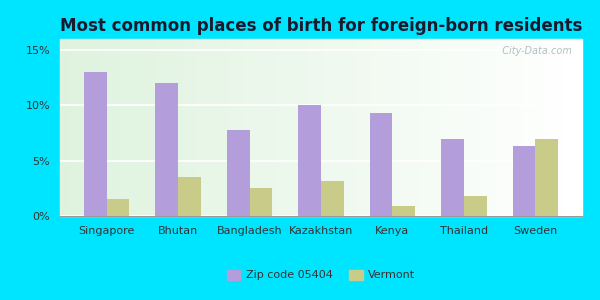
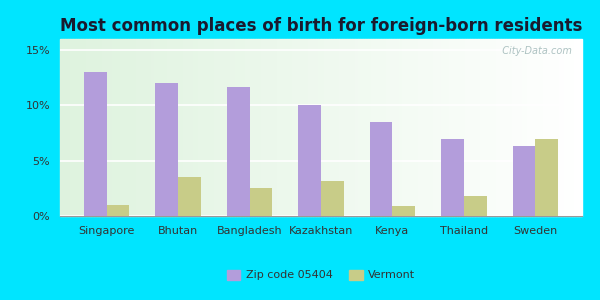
Vermont/Singapore: 1.5% -> 1.0%
Zip code 05404/Bangladesh: 7.8% -> 11.7%
Zip code 05404/Kenya: 9.3% -> 8.5%
